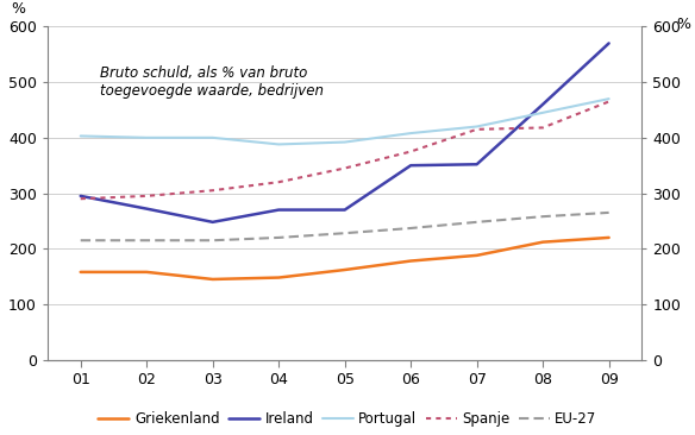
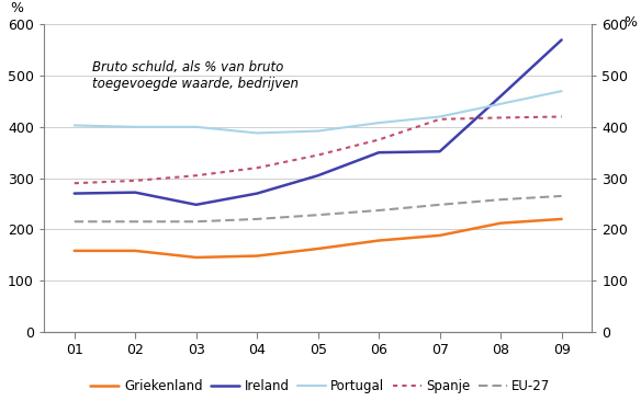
Ireland/01: 295 -> 270
Ireland/05: 270 -> 305
Spanje/09: 465 -> 420
